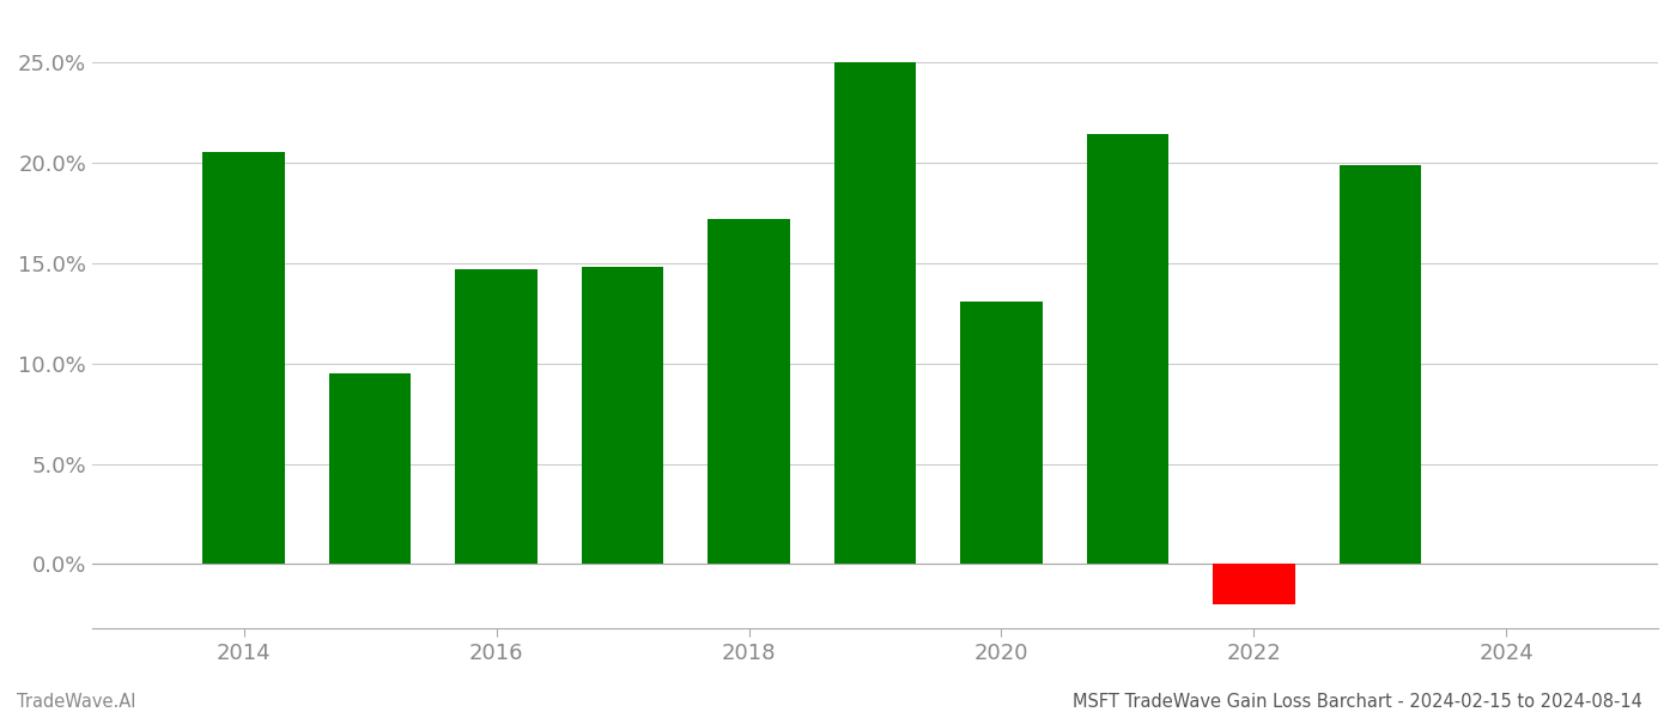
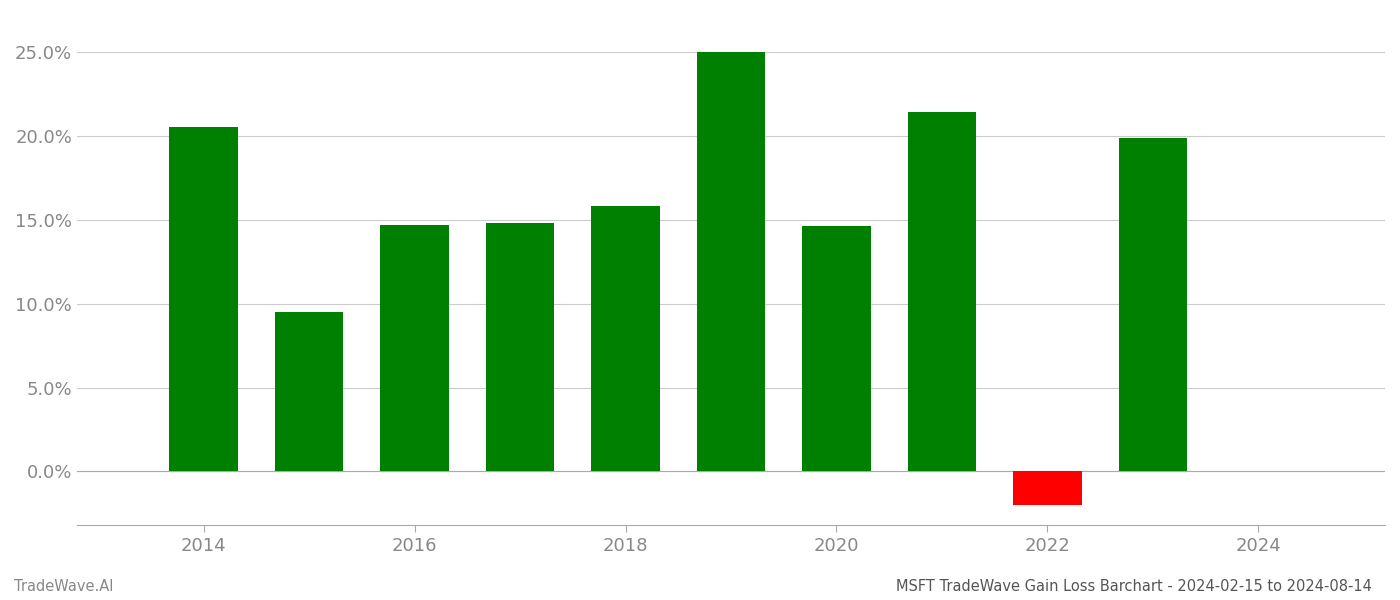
2018: 17.2% -> 15.8%
2020: 13.1% -> 14.6%
